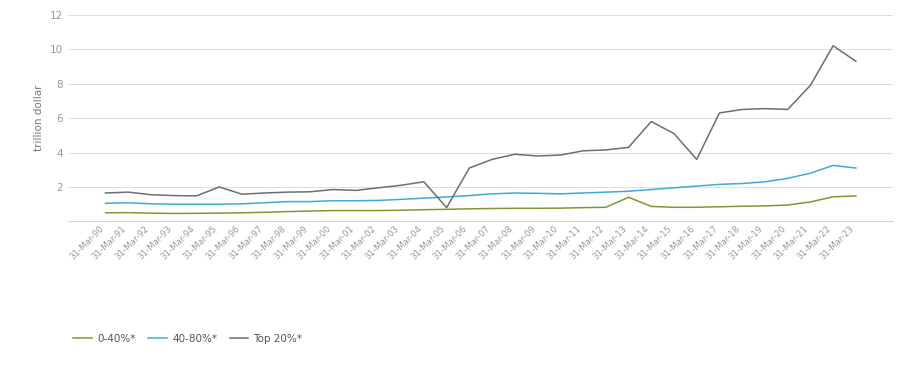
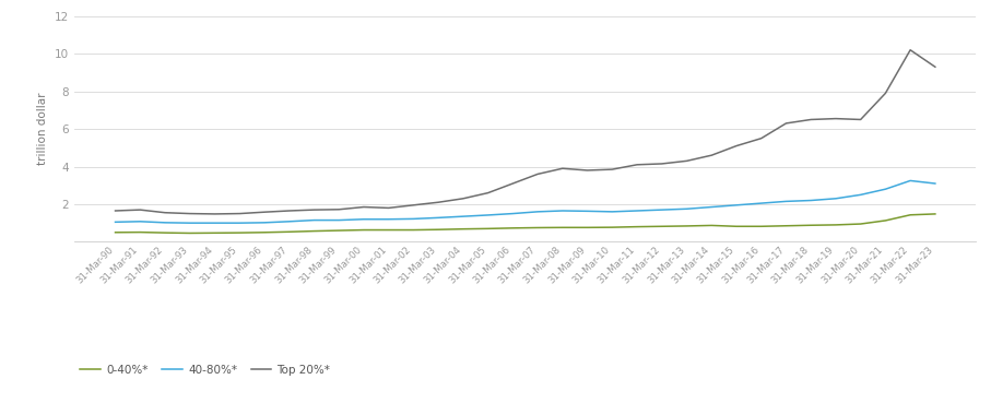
Top 20%*/31-Mar-95: 2.0 -> 1.5
Top 20%*/31-Mar-05: 0.8 -> 2.6
0-40%*/31-Mar-13: 1.4 -> 0.8
Top 20%*/31-Mar-14: 5.8 -> 4.6
Top 20%*/31-Mar-16: 3.6 -> 5.5
